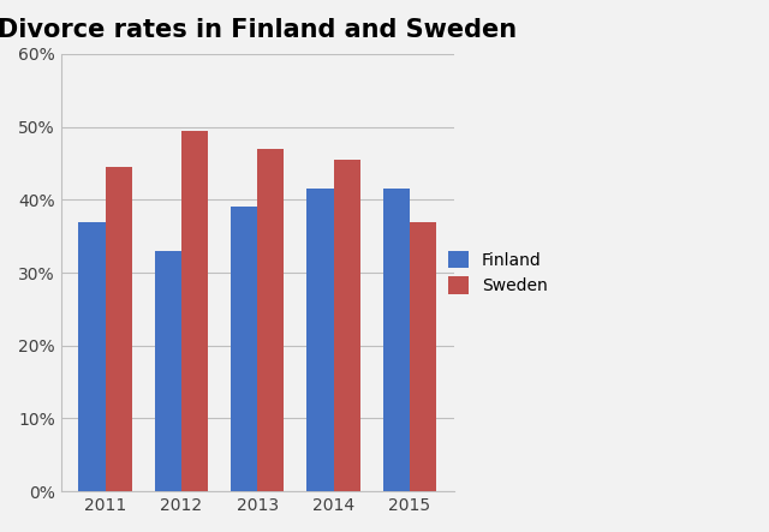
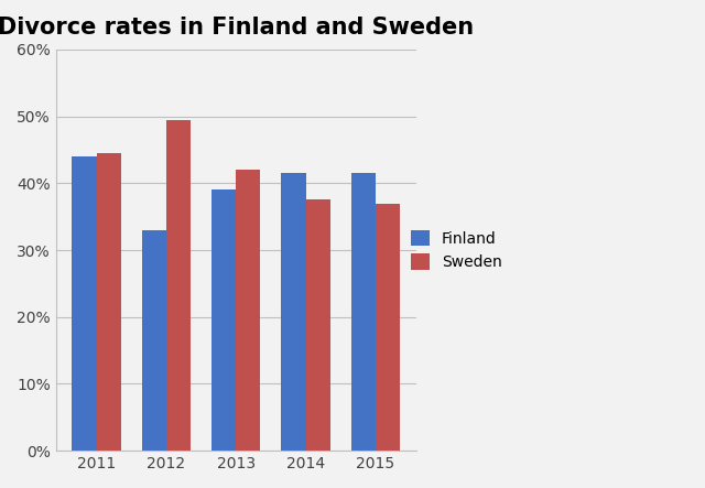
Finland/2011: 37.0% -> 44.0%
Sweden/2013: 47.0% -> 42.0%
Sweden/2014: 45.5% -> 37.6%
